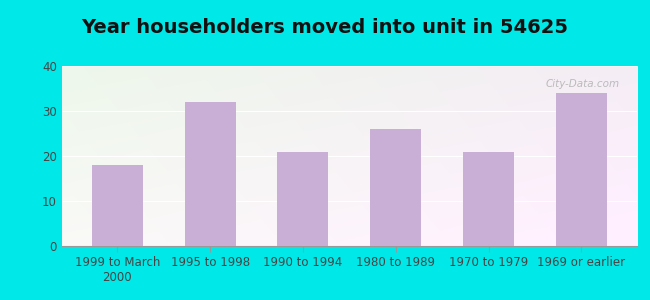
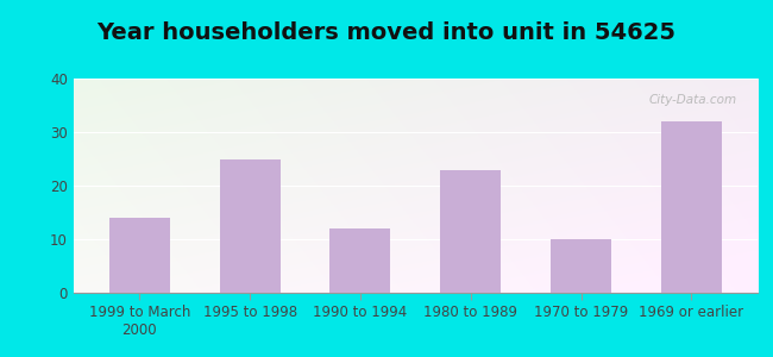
1999 to March 2000: 18 -> 14
1995 to 1998: 32 -> 25
1990 to 1994: 21 -> 12
1980 to 1989: 26 -> 23
1970 to 1979: 21 -> 10
1969 or earlier: 34 -> 32
